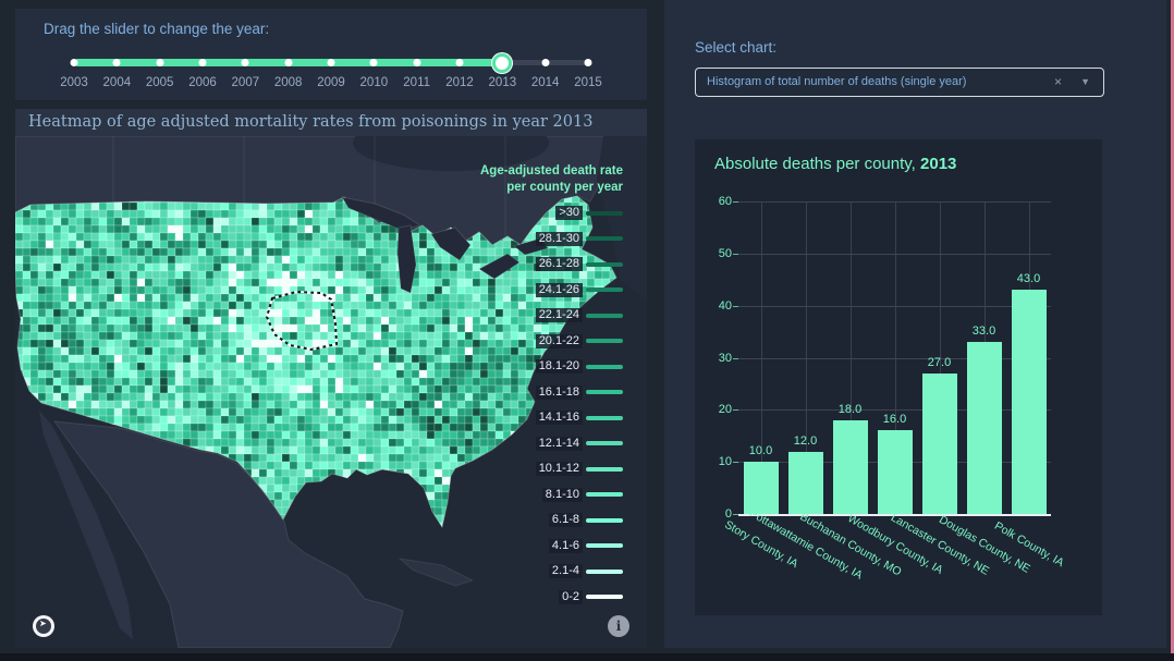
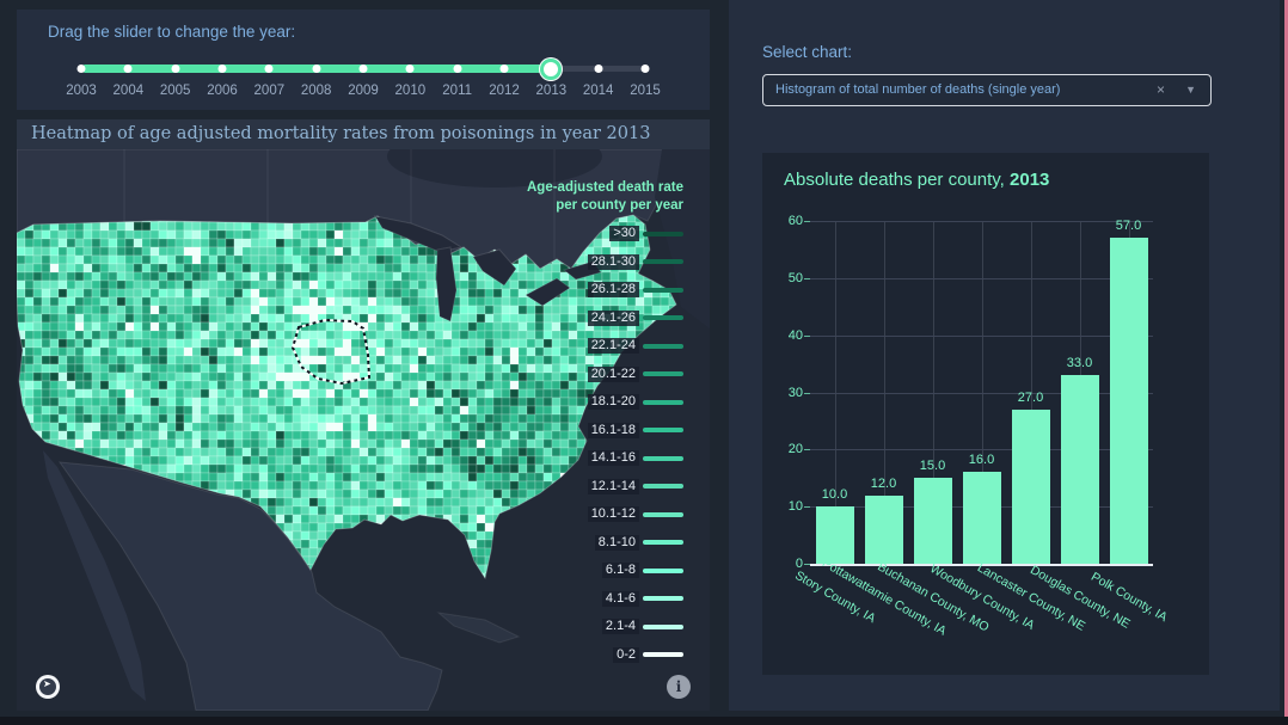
Buchanan County, MO: 18.0 -> 15.0
Polk County, IA: 43.0 -> 57.0
